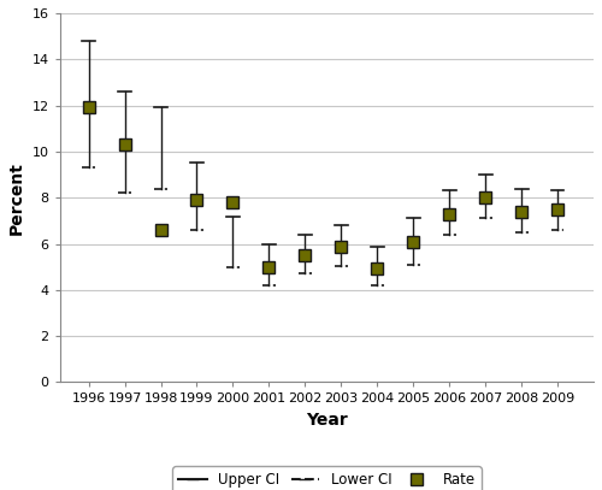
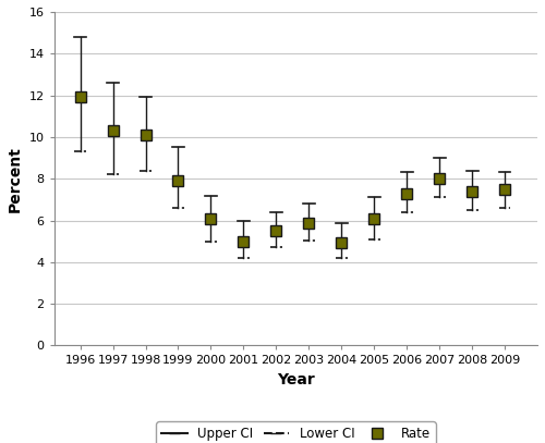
1998: 6.6 -> 10.1
2000: 7.8 -> 6.1
